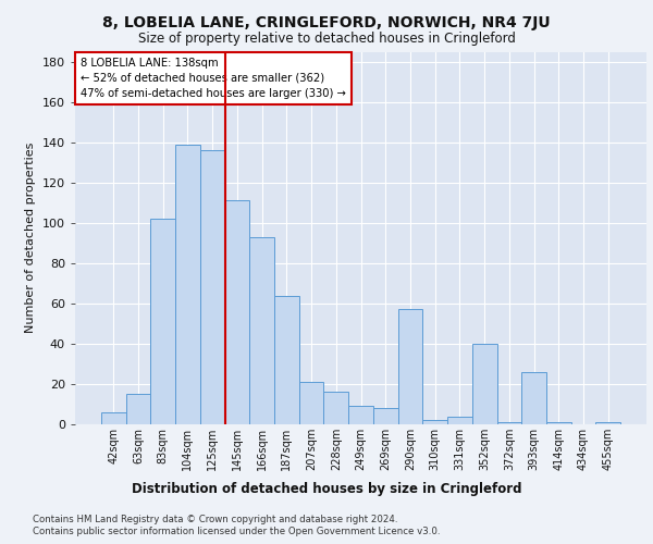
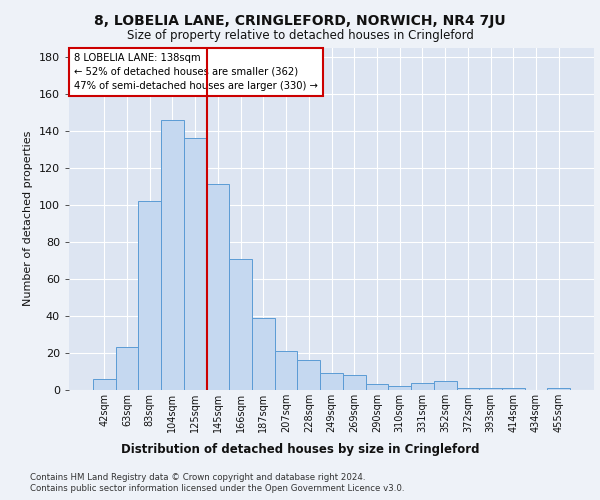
63sqm: 15 -> 23
104sqm: 139 -> 146
166sqm: 93 -> 71
187sqm: 64 -> 39
290sqm: 57 -> 3
352sqm: 40 -> 5
393sqm: 26 -> 1
